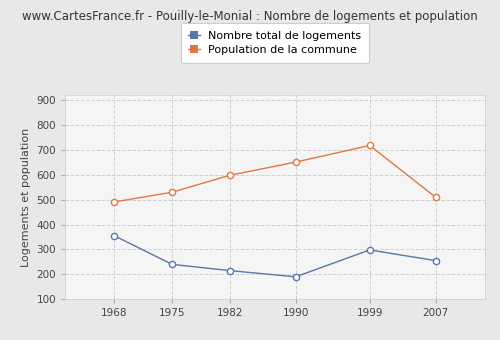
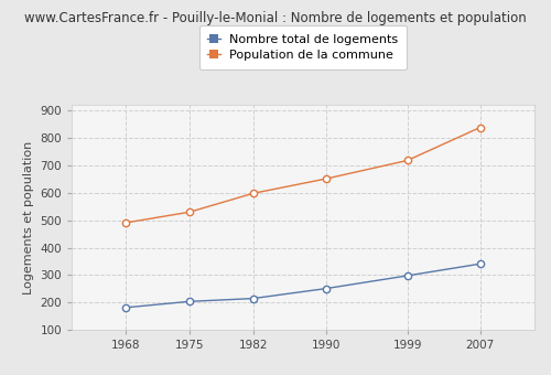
Nombre total de logements/1968: 355 -> 182
Nombre total de logements/1975: 240 -> 204
Nombre total de logements/1990: 190 -> 251
Nombre total de logements/2007: 255 -> 341
Population de la commune/2007: 510 -> 838
